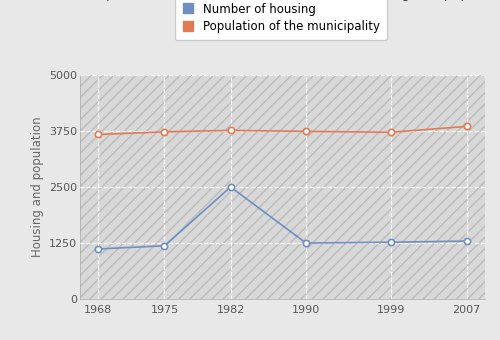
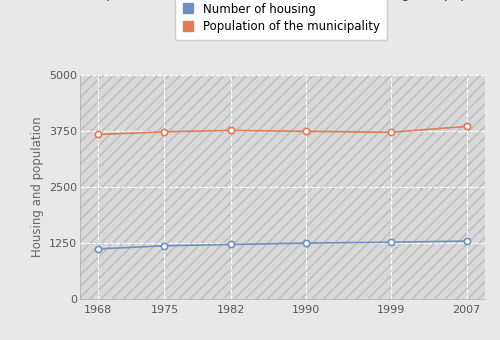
Number of housing/1982: 2500 -> 1220
